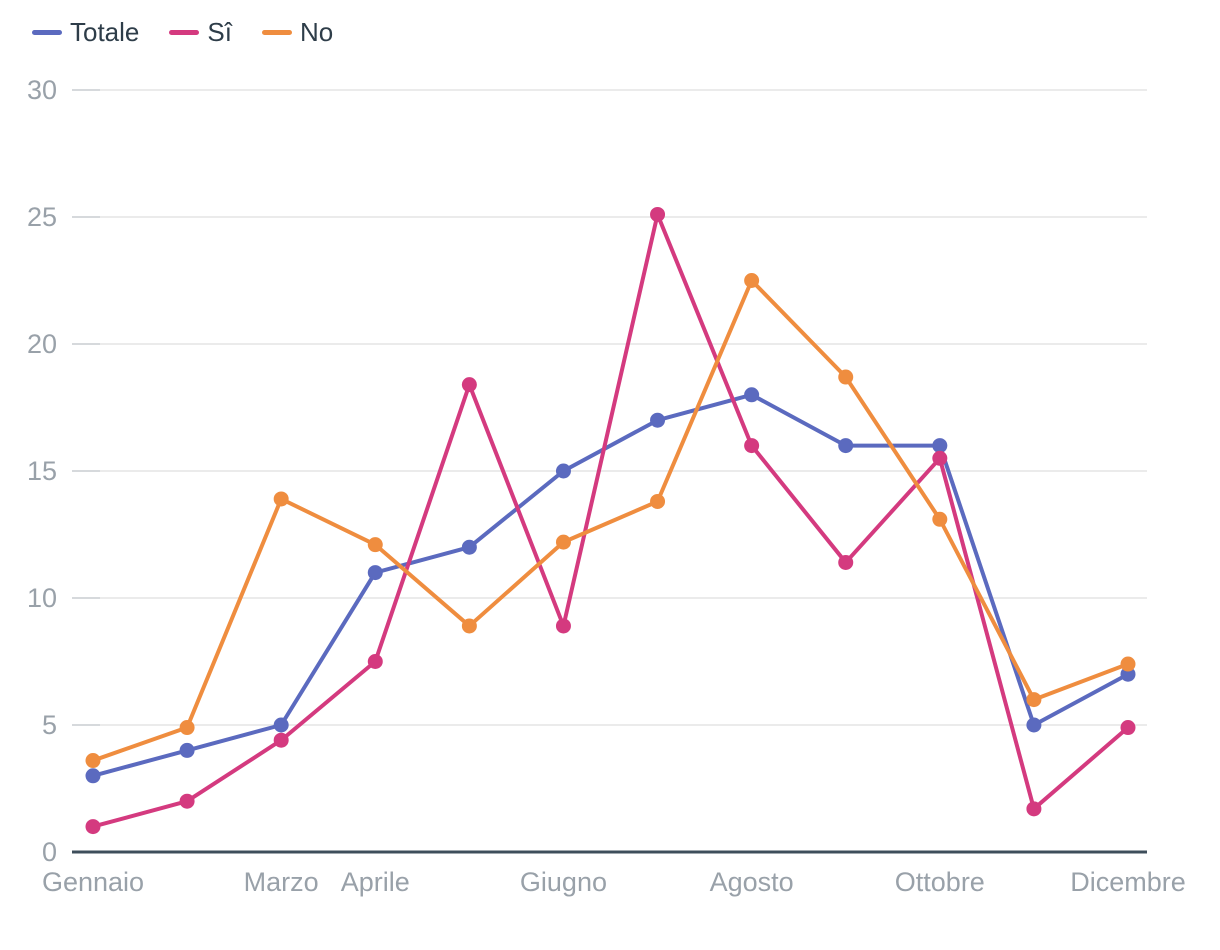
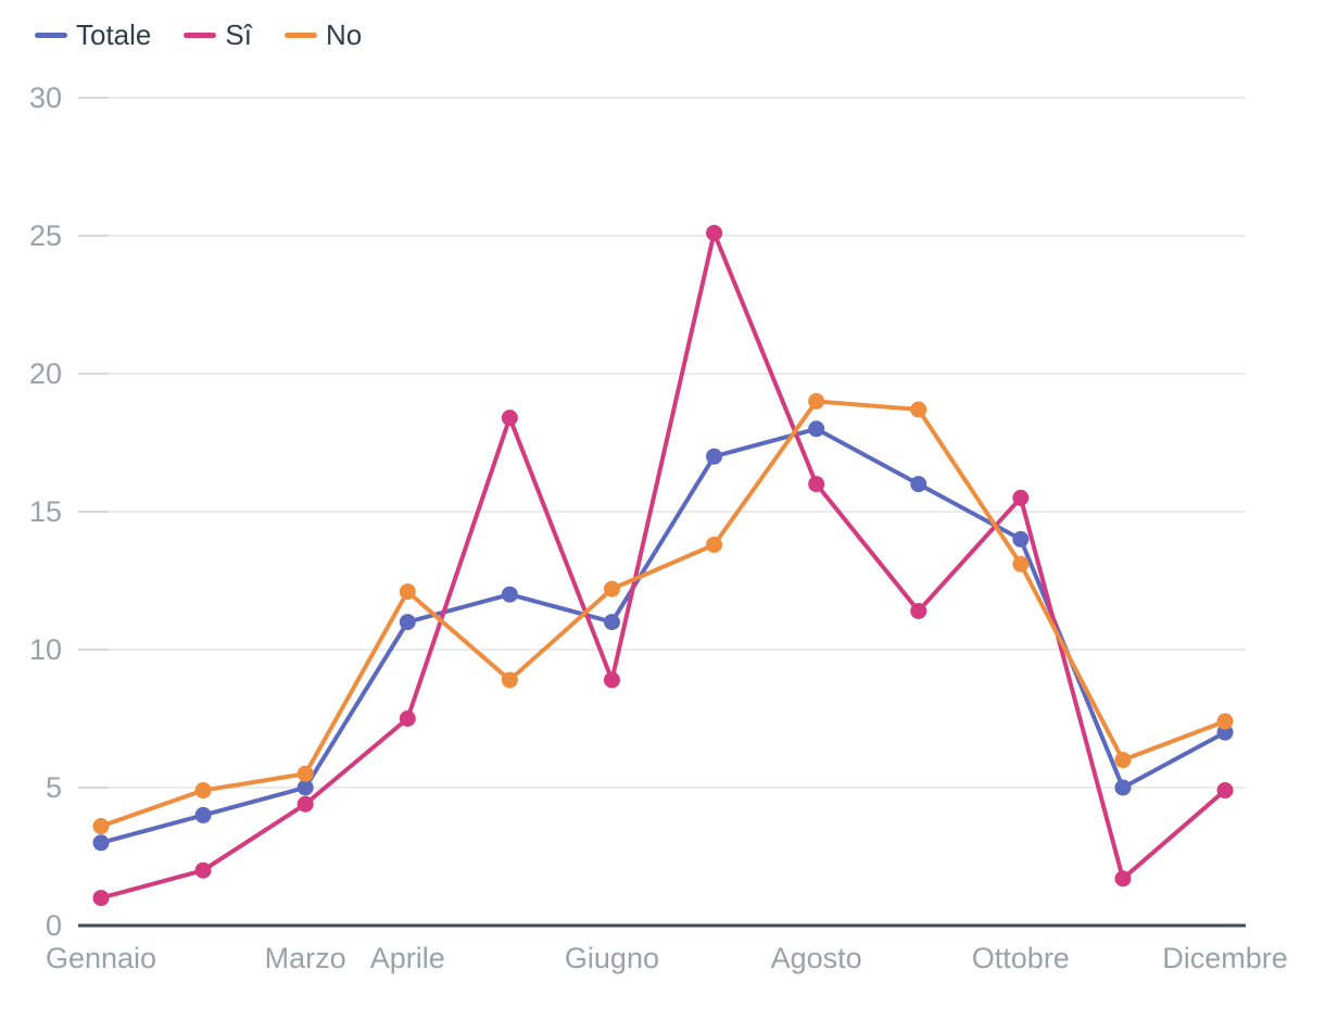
No/Marzo: 13.9 -> 5.5
Totale/Giugno: 15 -> 11
No/Agosto: 22.5 -> 19.0
Totale/Ottobre: 16 -> 14
